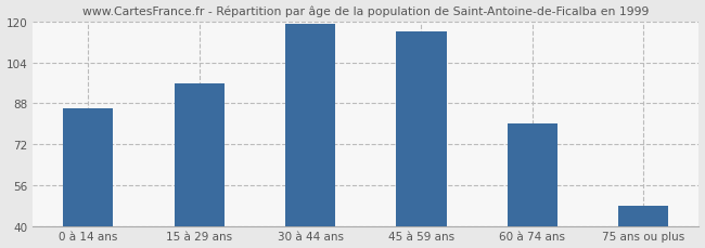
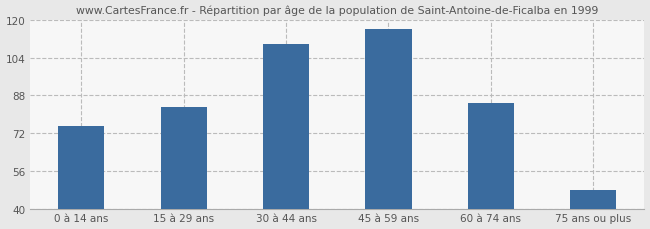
0 à 14 ans: 86 -> 75
15 à 29 ans: 96 -> 83
30 à 44 ans: 119 -> 110
60 à 74 ans: 80 -> 85
